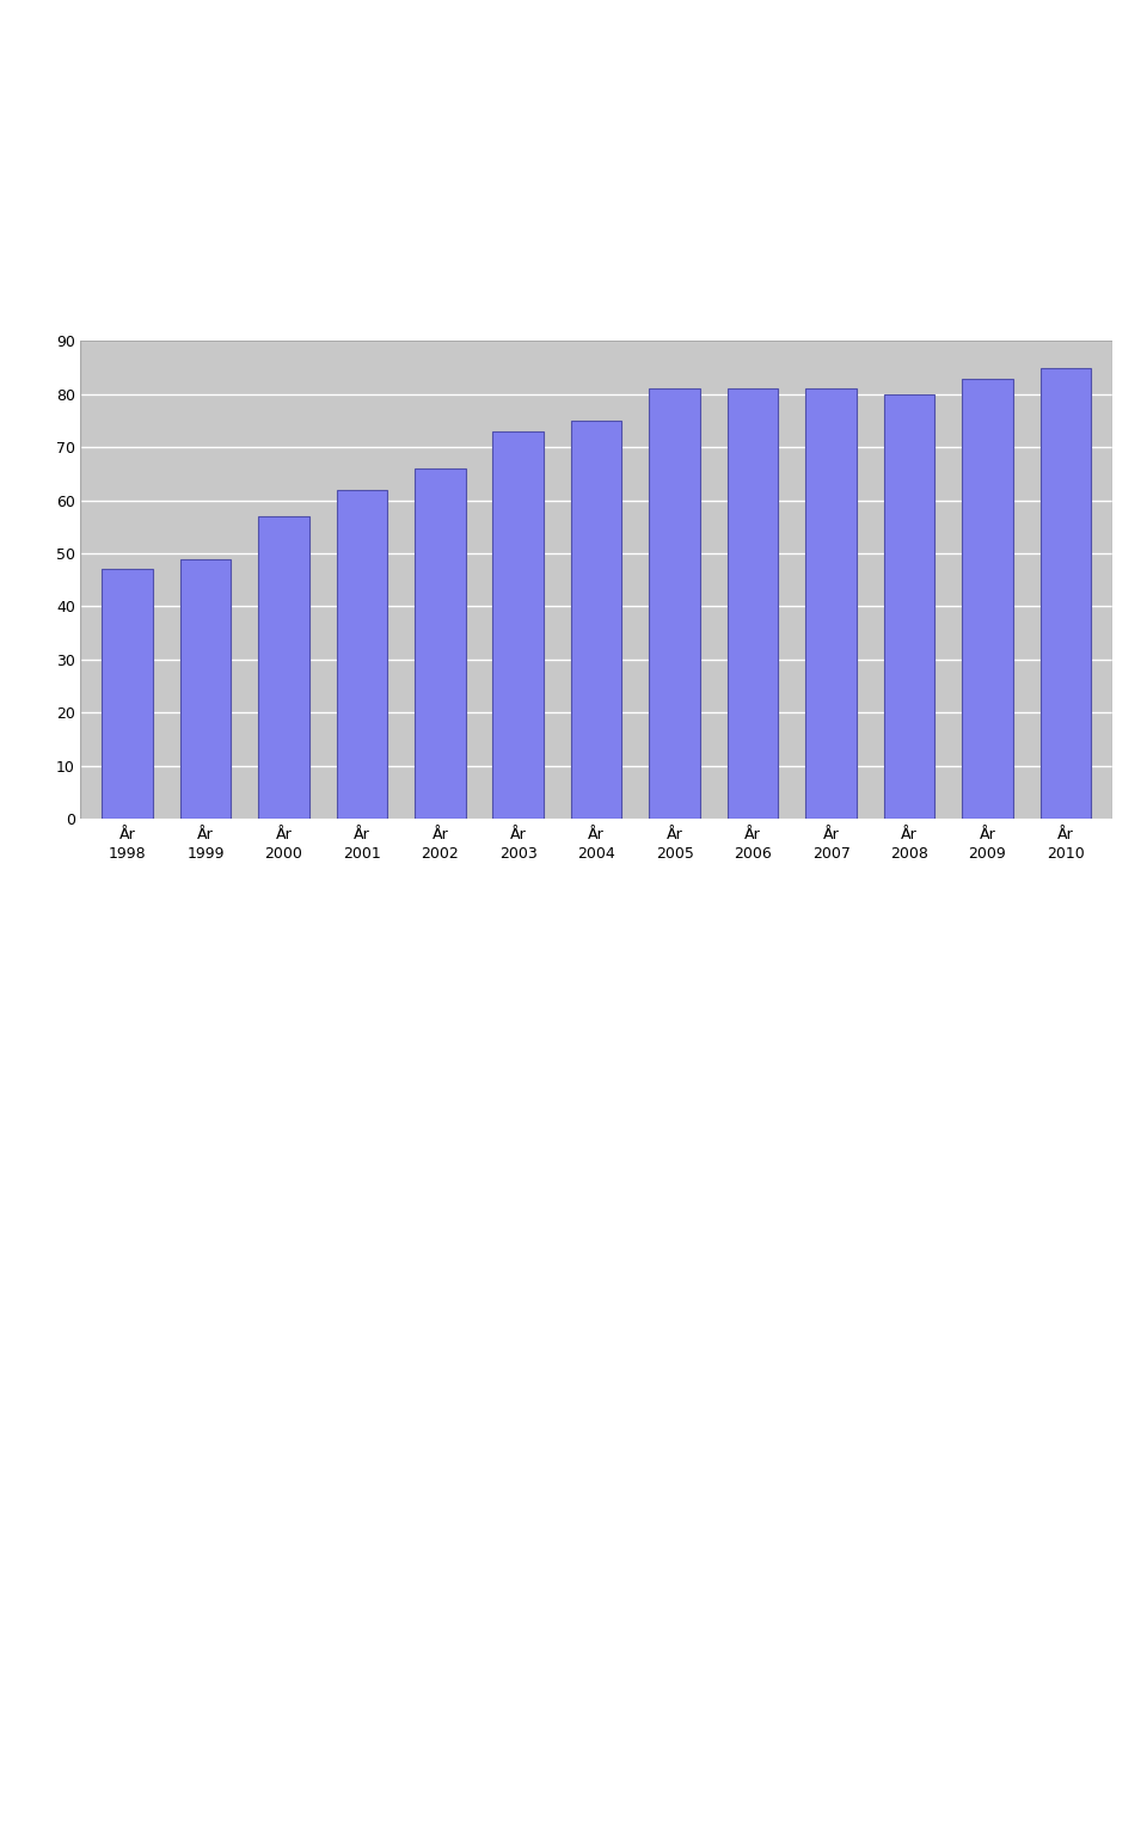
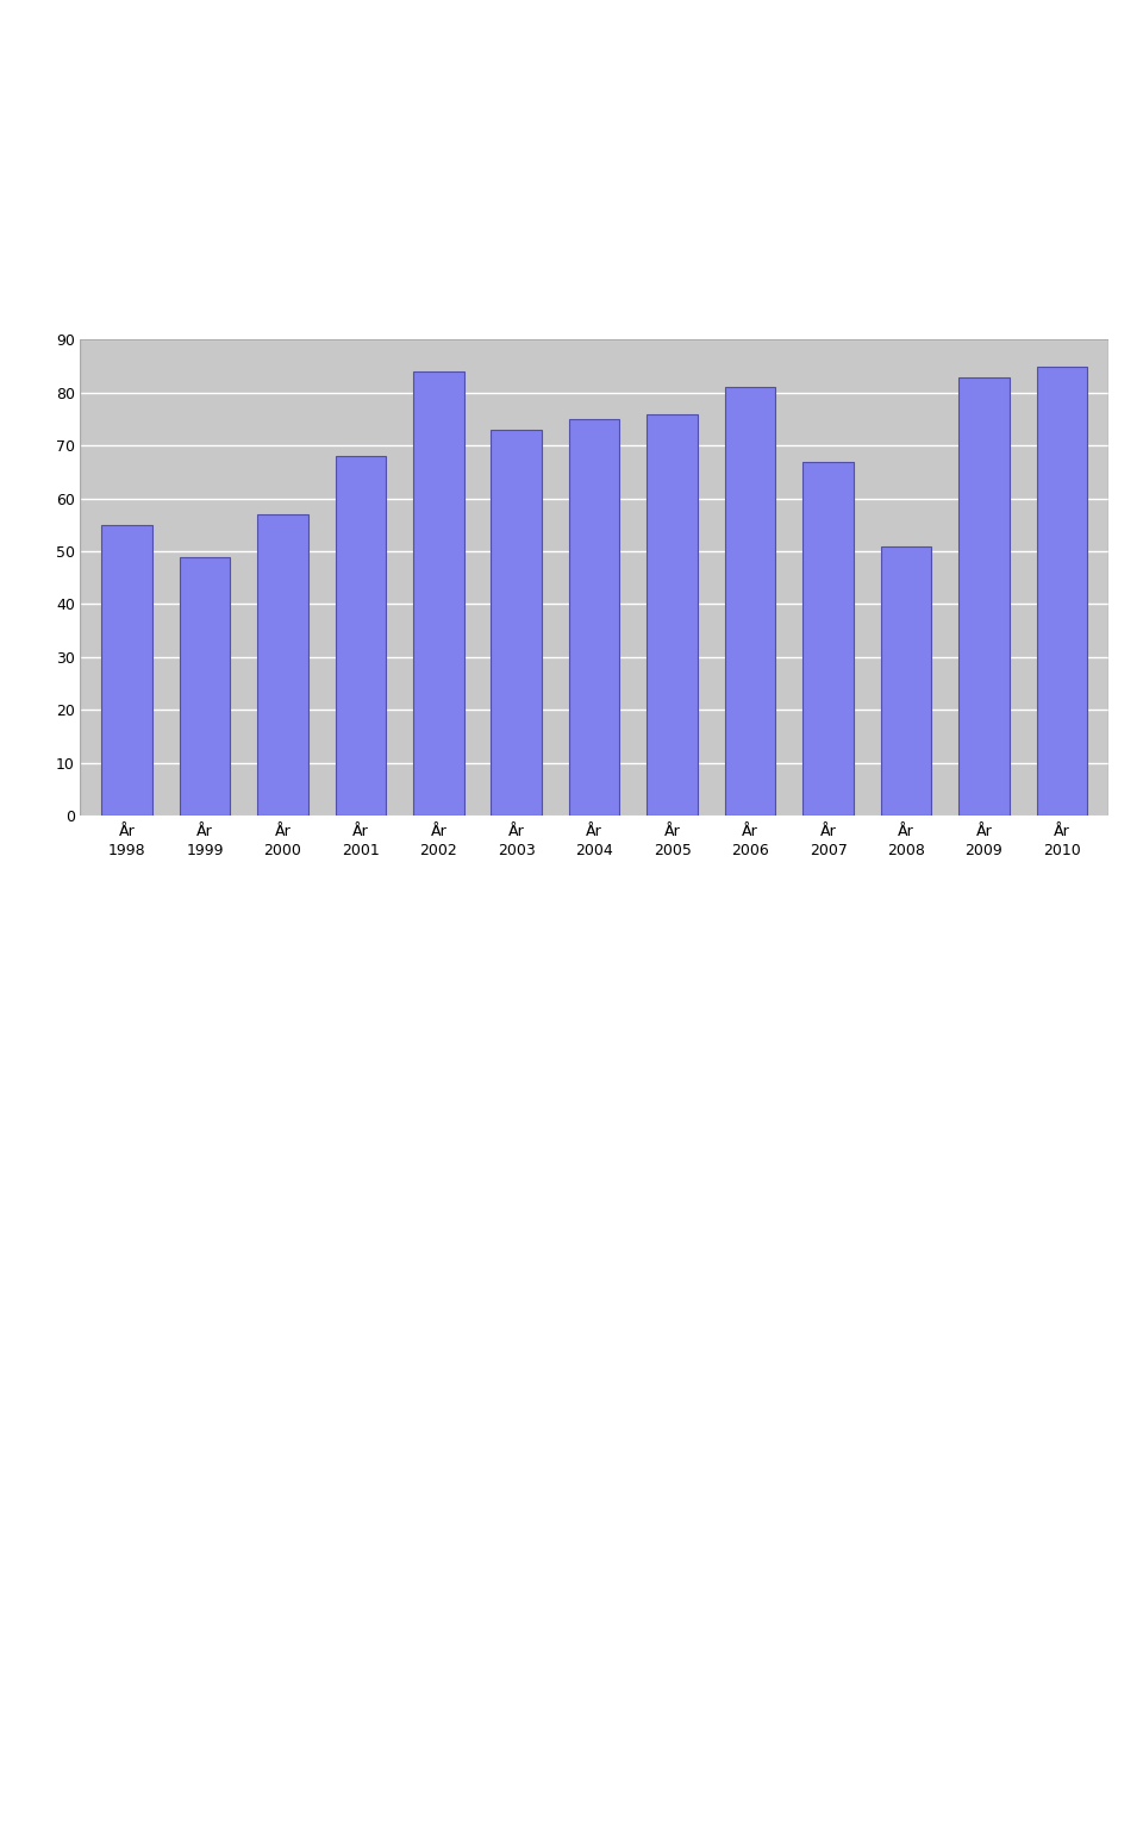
År 1998: 47 -> 55
År 2001: 62 -> 68
År 2002: 66 -> 84
År 2005: 81 -> 76
År 2007: 81 -> 67
År 2008: 80 -> 51
